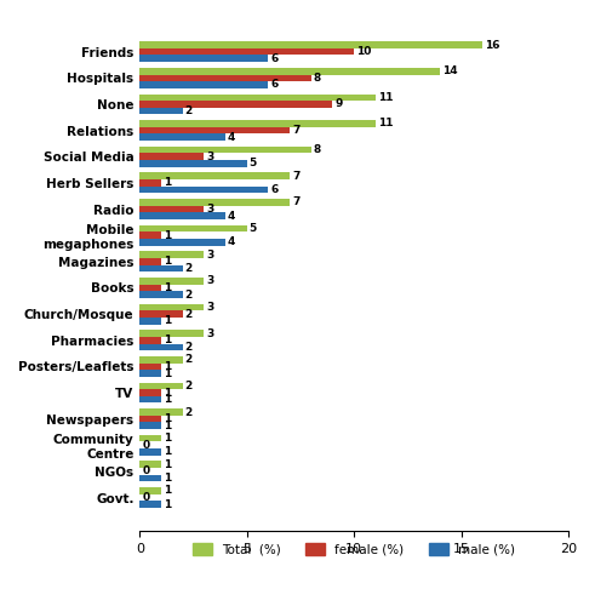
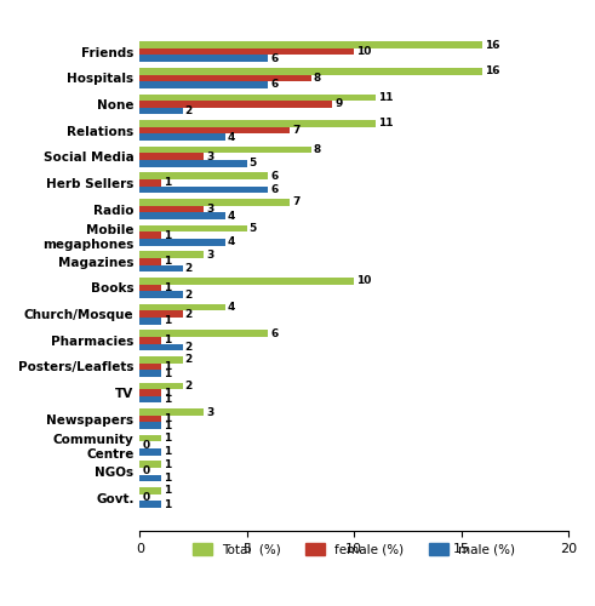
Total (%)/Hospitals: 14 -> 16
Total (%)/Herb Sellers: 7 -> 6
Total (%)/Books: 3 -> 10
Total (%)/Church/Mosque: 3 -> 4
Total (%)/Pharmacies: 3 -> 6
Total (%)/Newspapers: 2 -> 3
